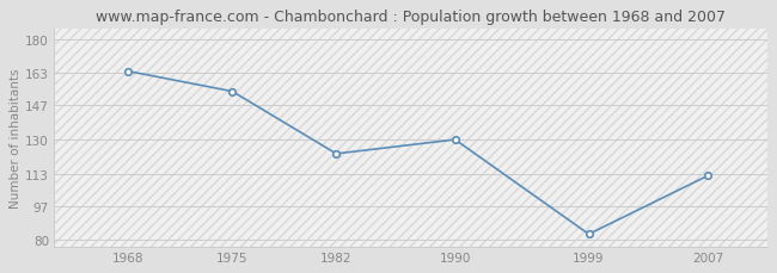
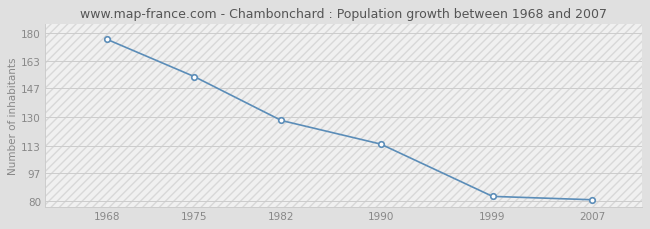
1968: 164 -> 176
1982: 123 -> 128
1990: 130 -> 114
2007: 112 -> 81
